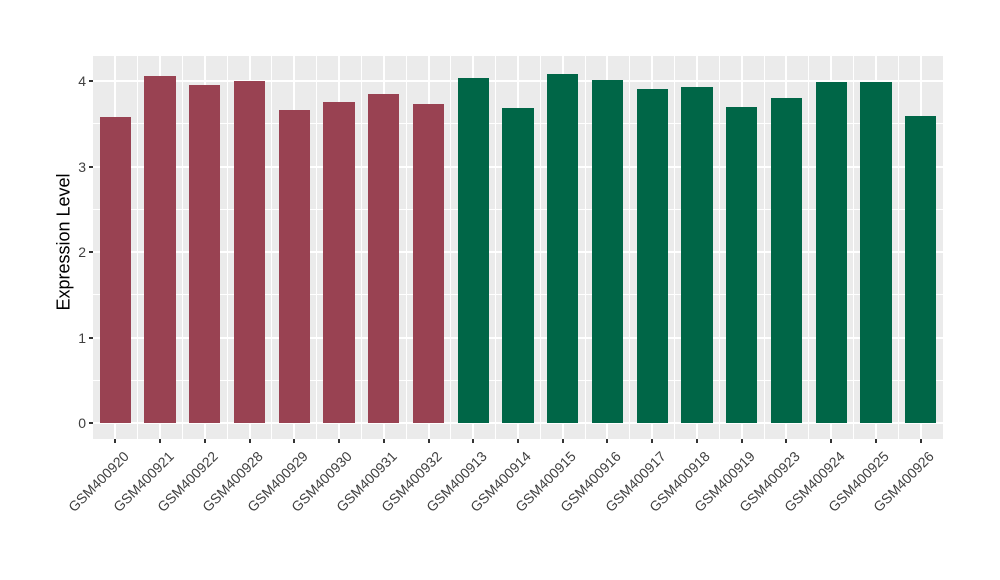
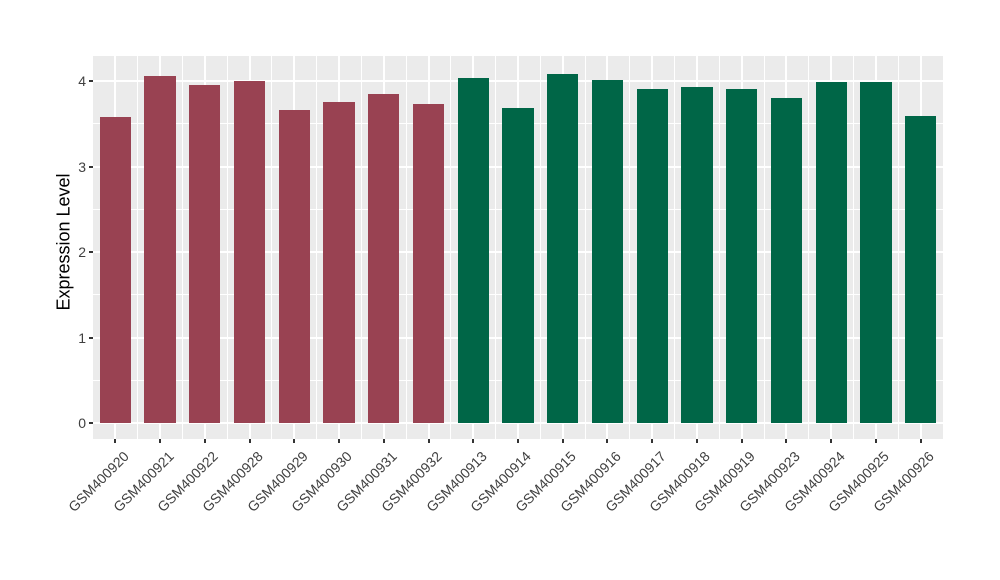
GSM400919: 3.7 -> 3.9
